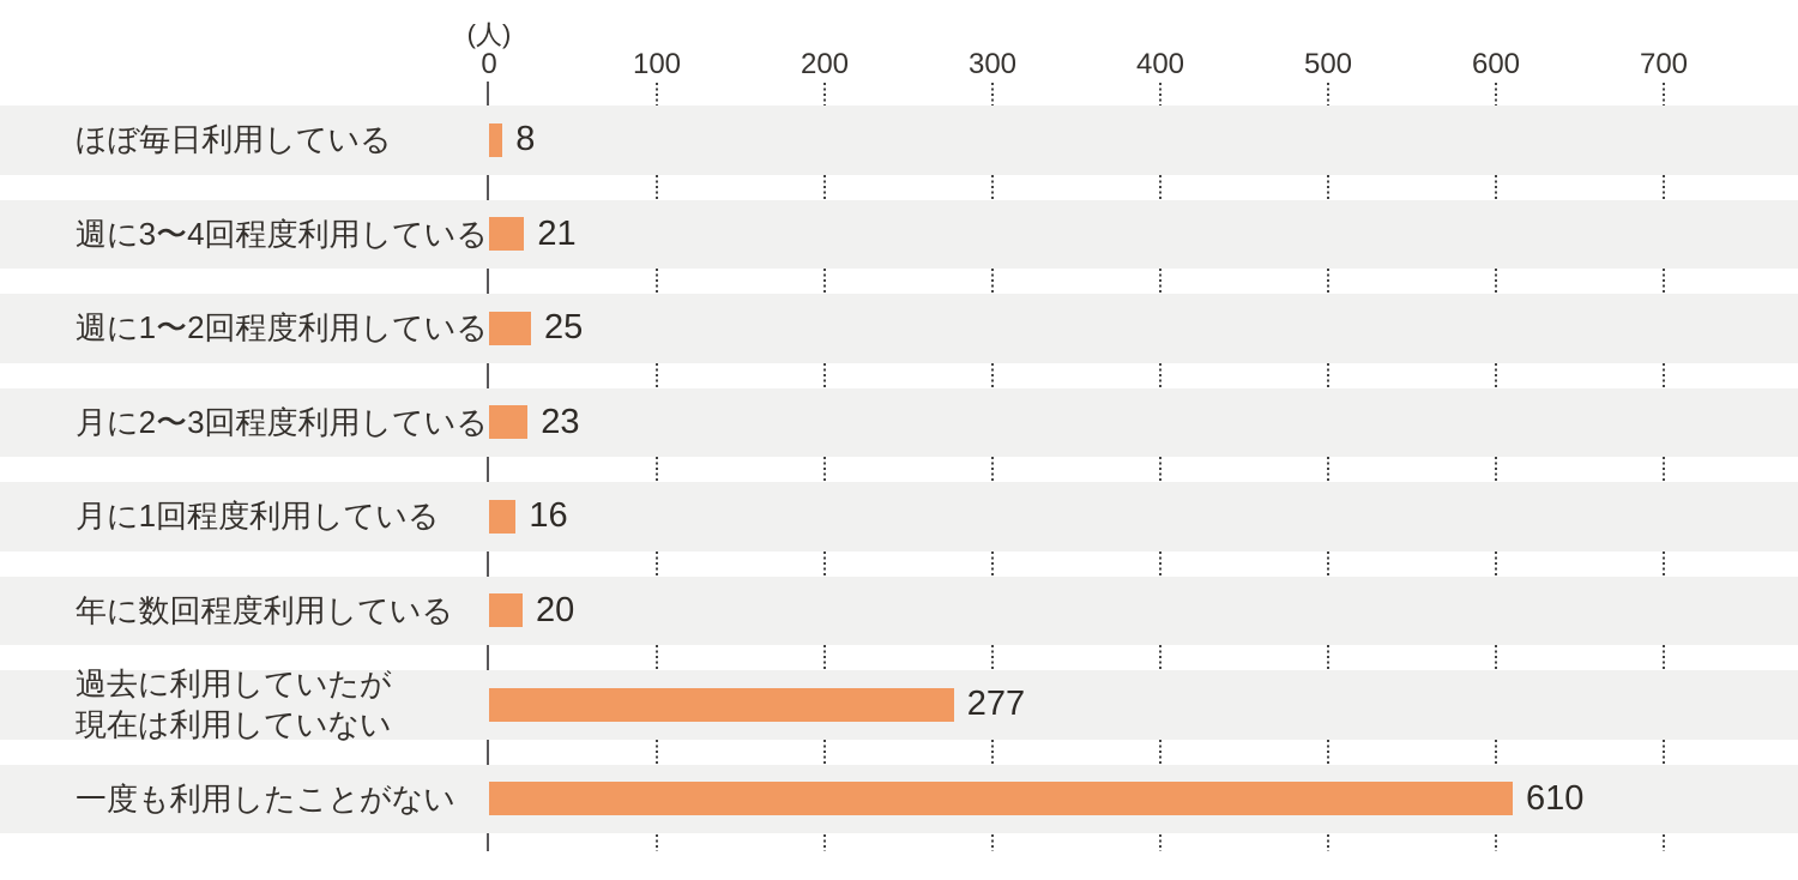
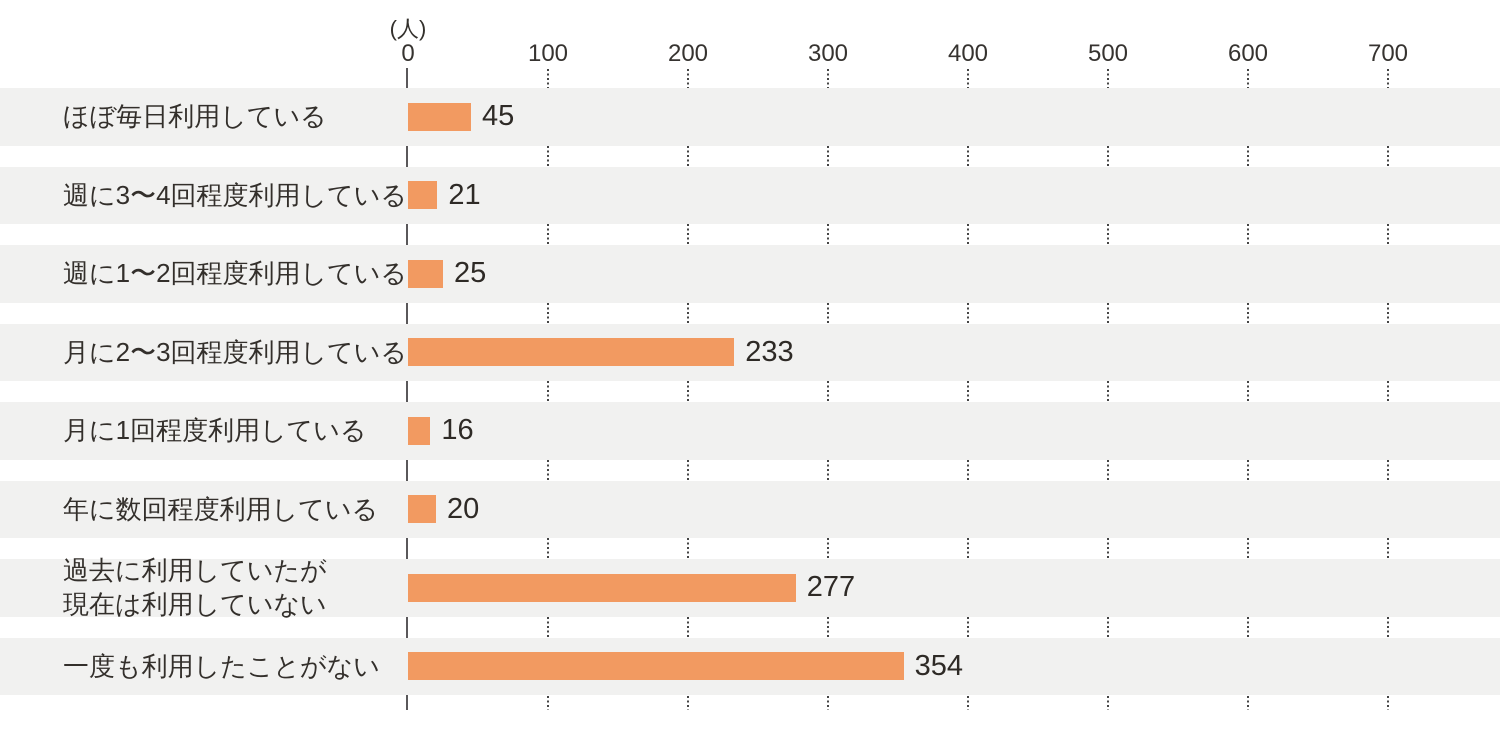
ほぼ毎日利用している: 8 -> 45
月に2〜3回程度利用している: 23 -> 233
一度も利用したことがない: 610 -> 354
